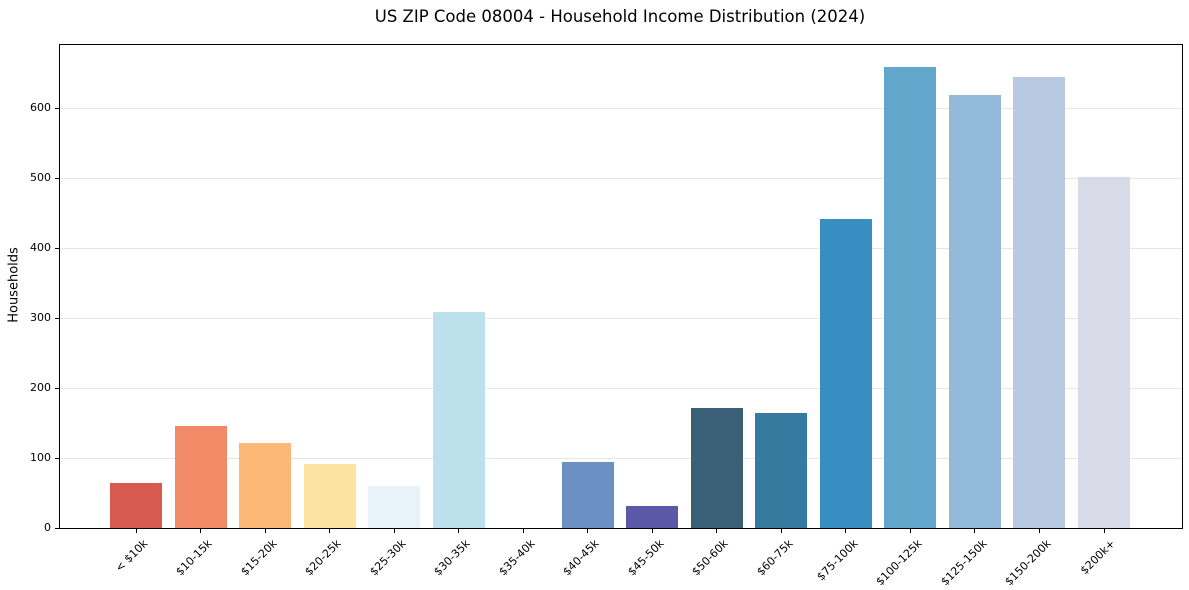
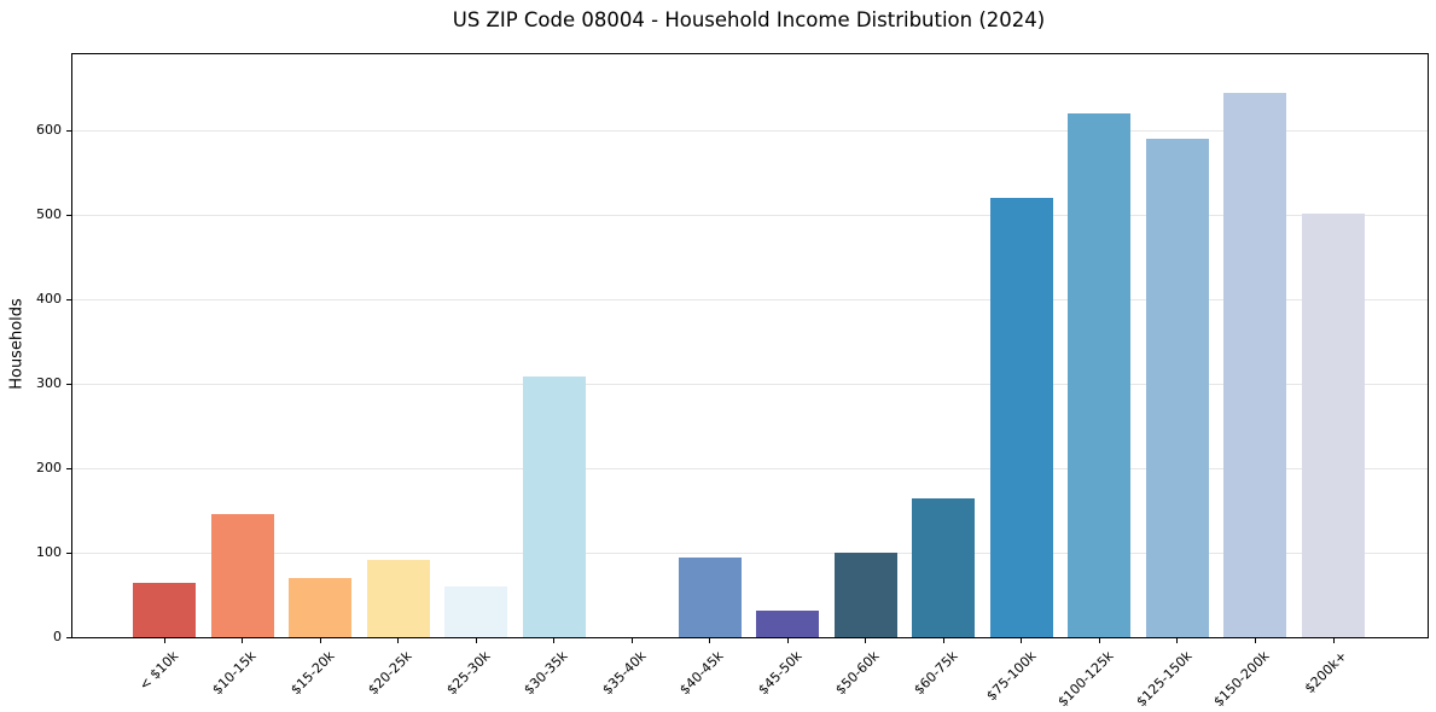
$15-20k: 120 -> 70
$50-60k: 170 -> 100
$75-100k: 440 -> 520
$100-125k: 660 -> 620
$125-150k: 620 -> 590
